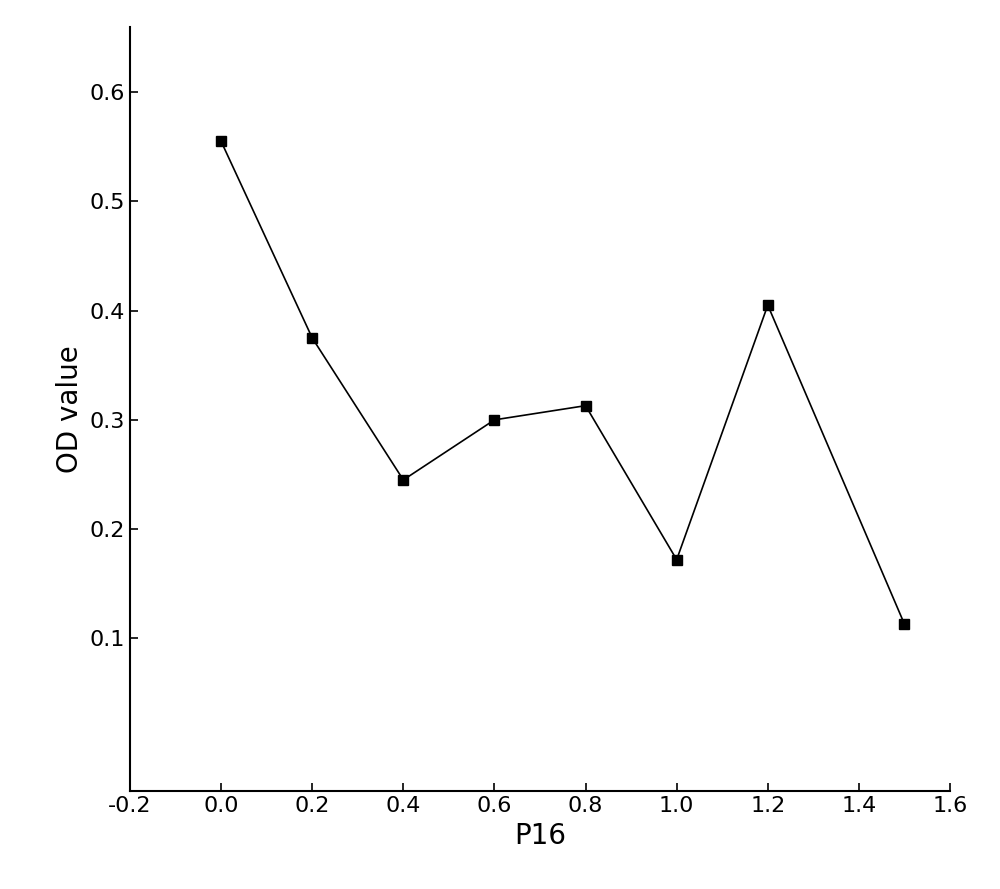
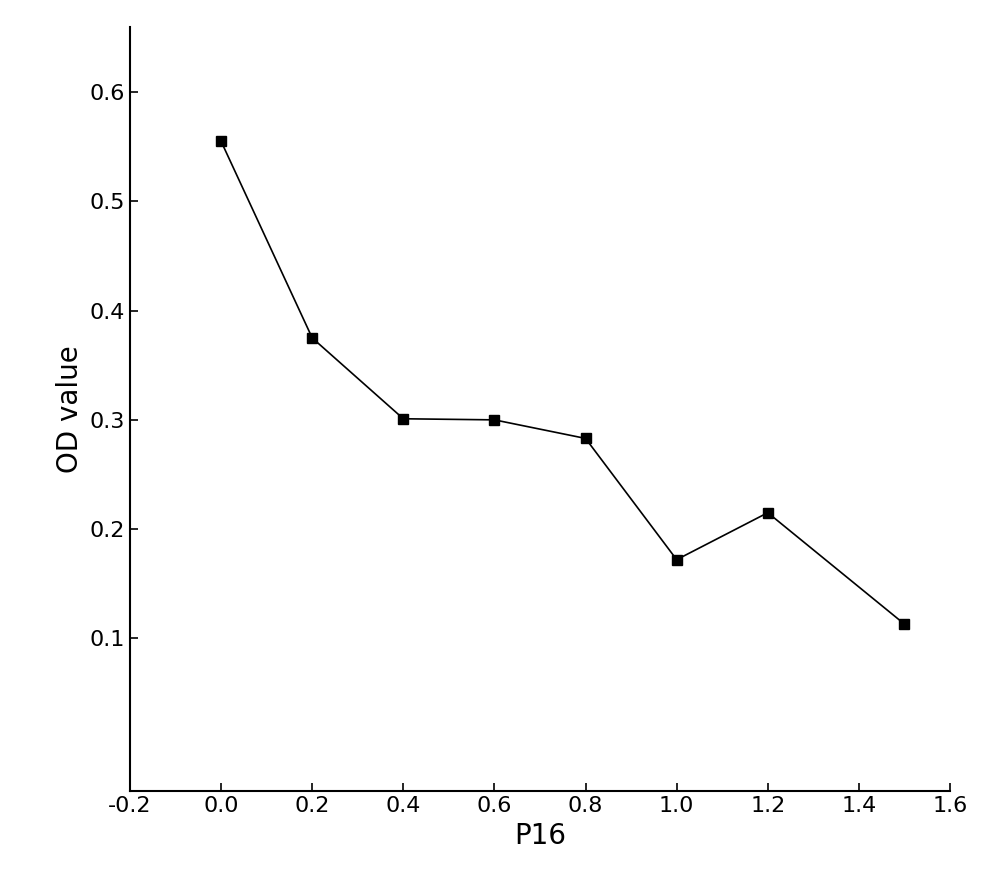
0.4: 0.245 -> 0.301
0.8: 0.313 -> 0.283
1.2: 0.405 -> 0.215
